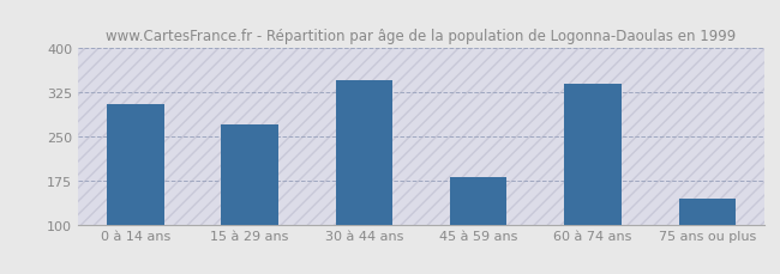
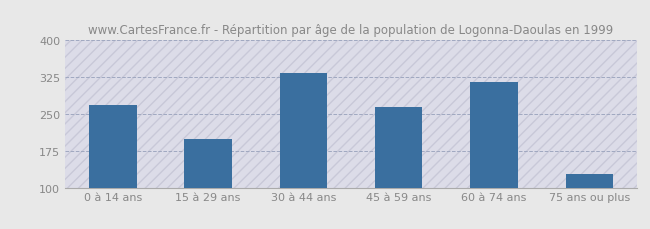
0 à 14 ans: 305 -> 268
15 à 29 ans: 270 -> 200
30 à 44 ans: 345 -> 333
45 à 59 ans: 180 -> 265
60 à 74 ans: 340 -> 315
75 ans ou plus: 145 -> 127
